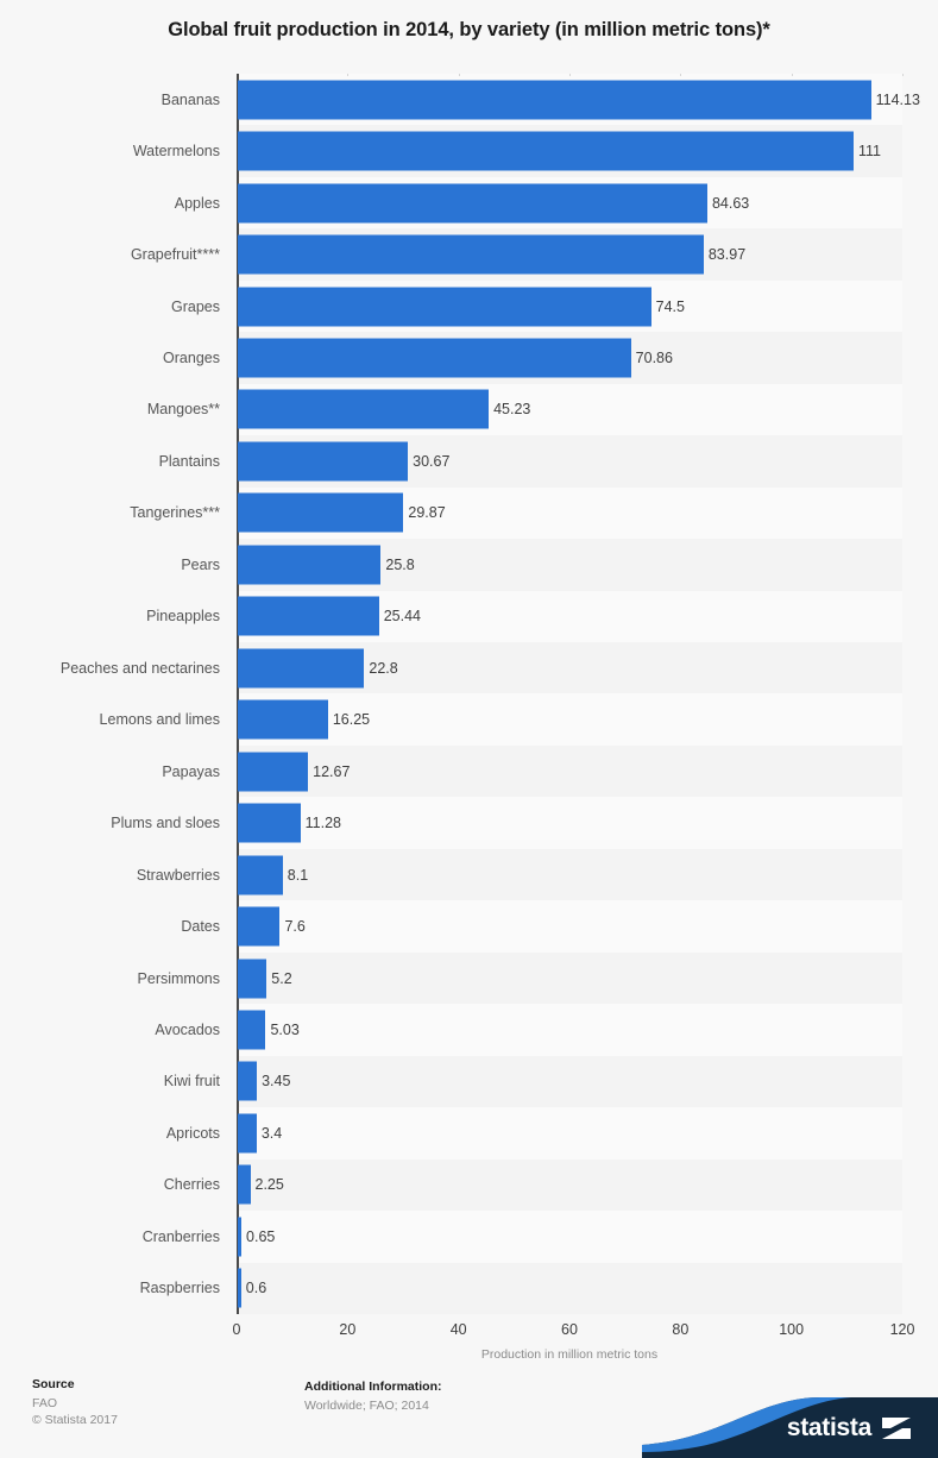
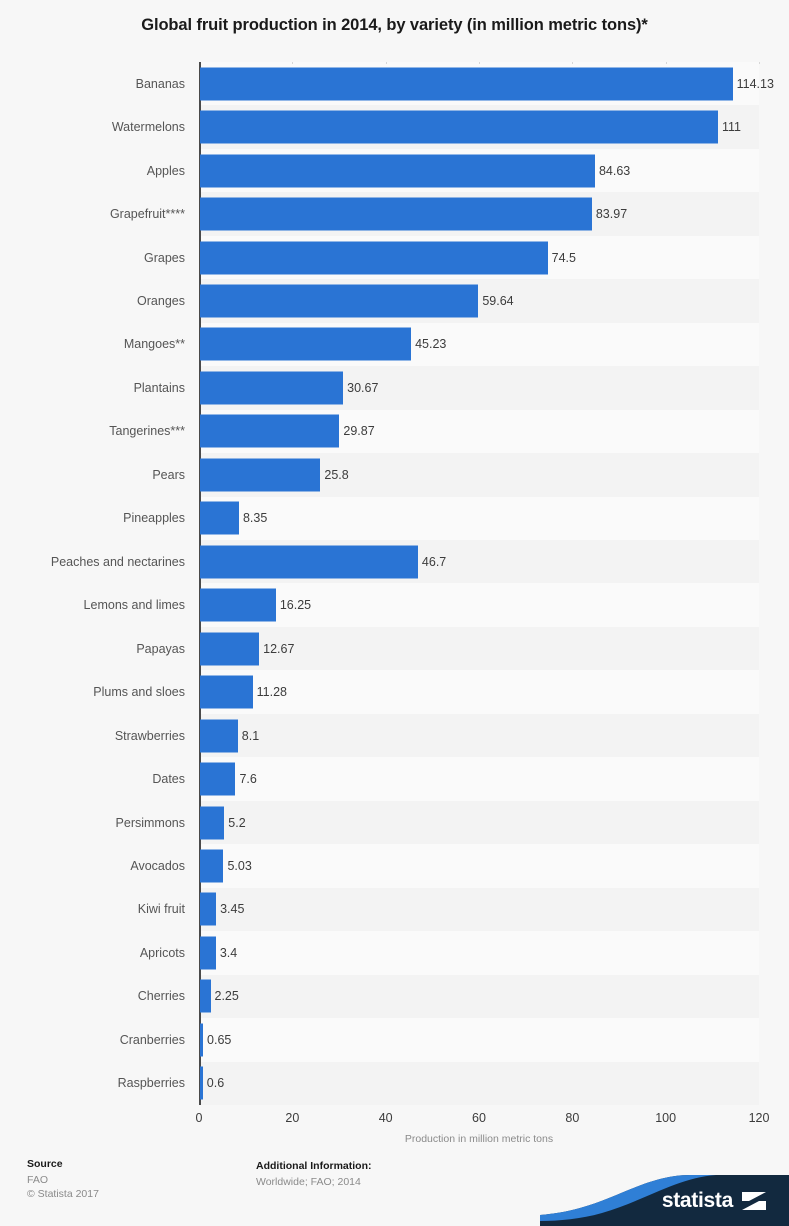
Oranges: 70.86 -> 59.64
Pineapples: 25.44 -> 8.35
Peaches and nectarines: 22.8 -> 46.7
